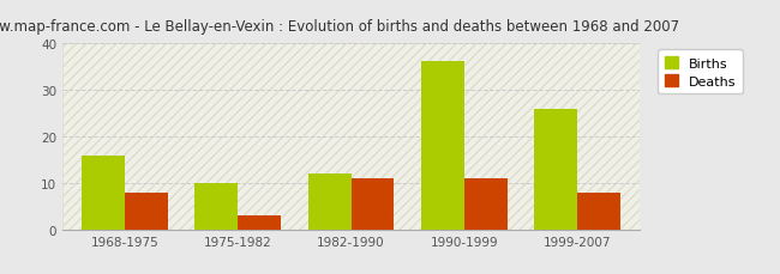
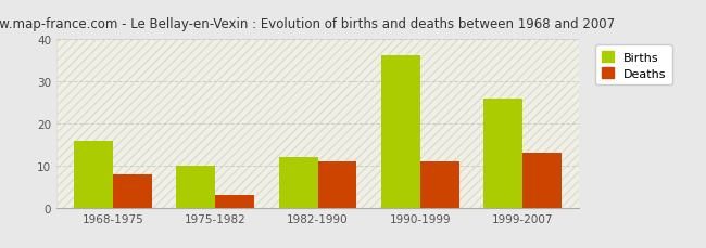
Deaths/1999-2007: 8 -> 13
